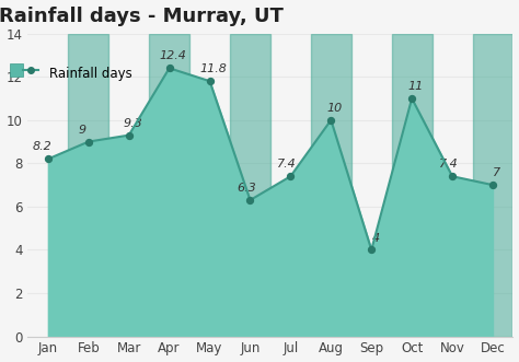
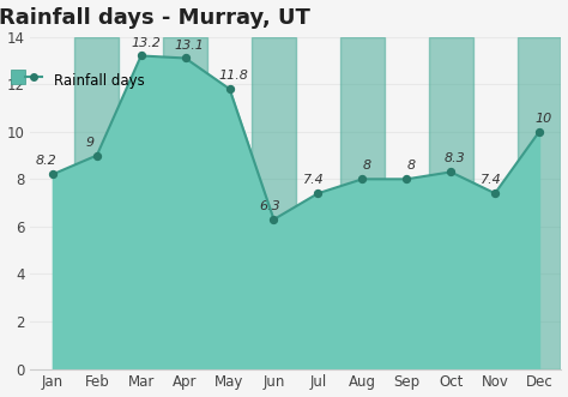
Mar: 9.3 -> 13.2
Apr: 12.4 -> 13.1
Aug: 10 -> 8
Sep: 4 -> 8
Oct: 11 -> 8.3
Dec: 7 -> 10
